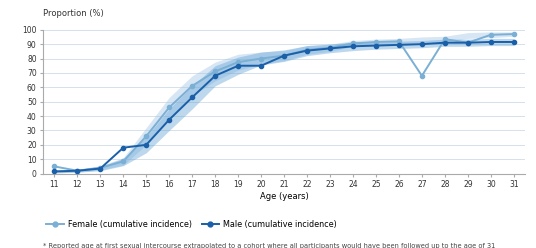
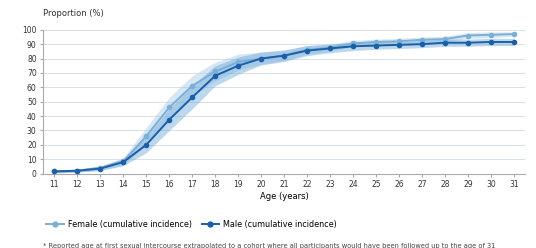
Female (cumulative incidence)/11: 5 -> 2
Male (cumulative incidence)/14: 18 -> 8
Male (cumulative incidence)/20: 75 -> 80
Female (cumulative incidence)/27: 68 -> 93
Female (cumulative incidence)/29: 91 -> 96
